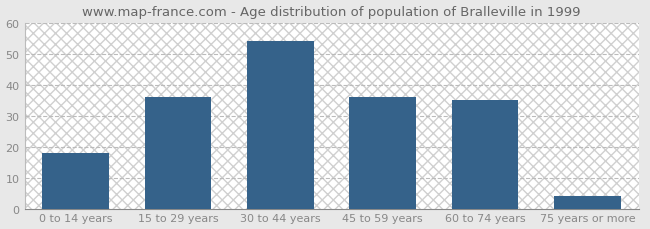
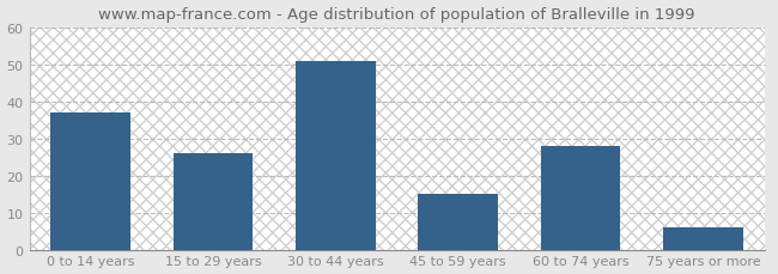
0 to 14 years: 18 -> 37
15 to 29 years: 36 -> 26
30 to 44 years: 54 -> 51
45 to 59 years: 36 -> 15
60 to 74 years: 35 -> 28
75 years or more: 4 -> 6
